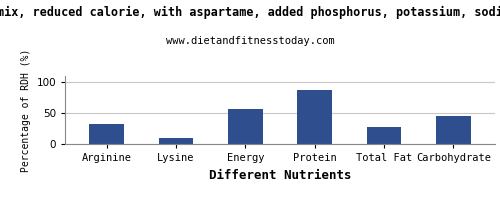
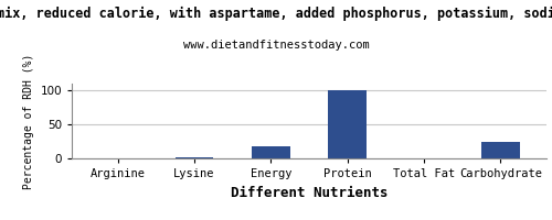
Arginine: 32 -> 0
Lysine: 10 -> 1
Energy: 56 -> 17
Protein: 88 -> 100
Total Fat: 28 -> 0
Carbohydrate: 46 -> 25
